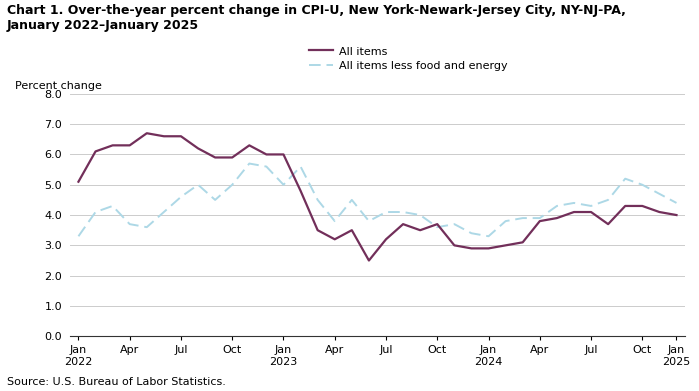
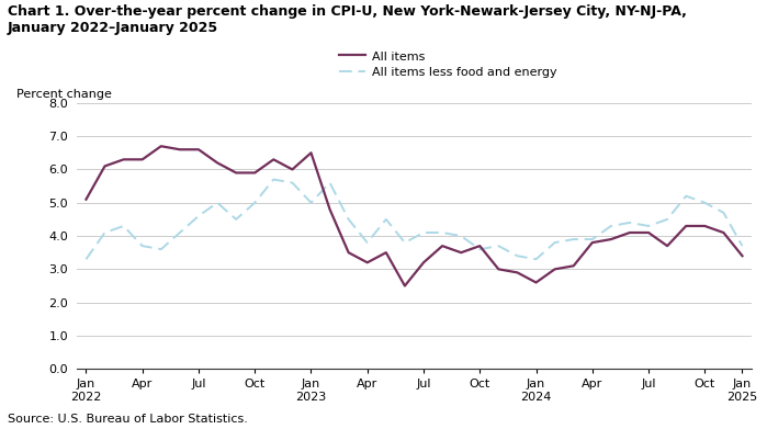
All items/Jan 2023: 6.0 -> 6.5
All items/Jan 2024: 2.9 -> 2.6
All items/Jan 2025: 4.0 -> 3.4
All items less food and energy/Jan 2025: 4.4 -> 3.7
